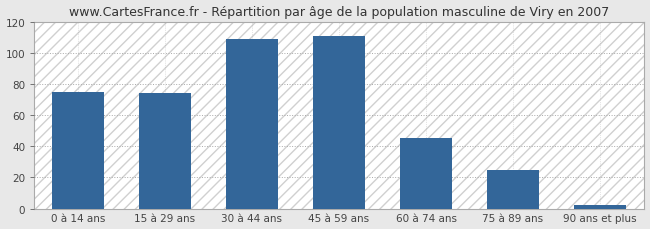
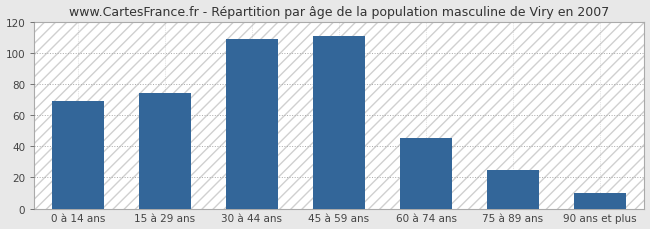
0 à 14 ans: 75 -> 69
90 ans et plus: 2 -> 10
